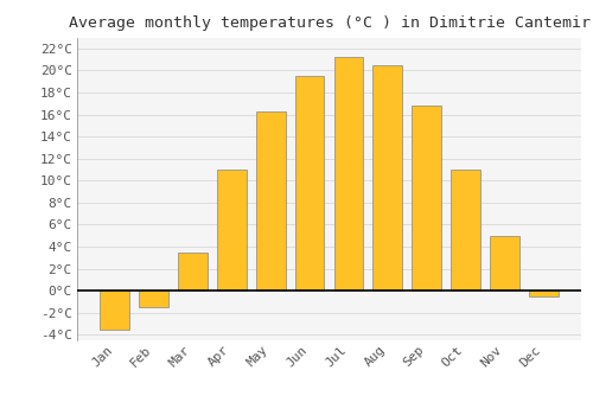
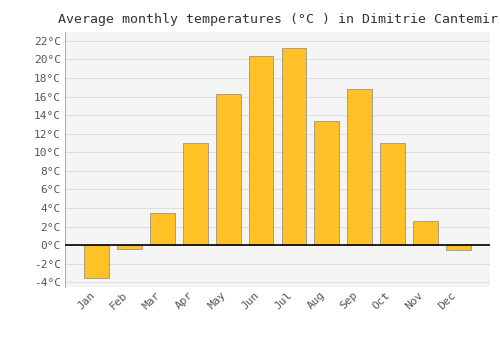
Feb: -1.5°C -> -0.4°C
Jun: 19.5°C -> 20.4°C
Aug: 20.5°C -> 13.4°C
Nov: 5.0°C -> 2.6°C
